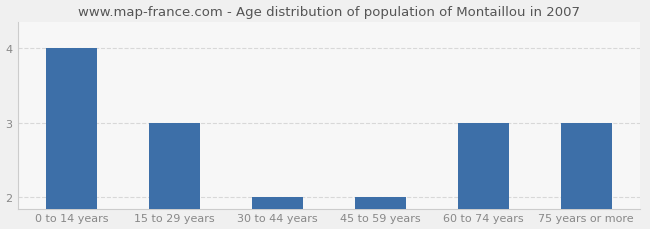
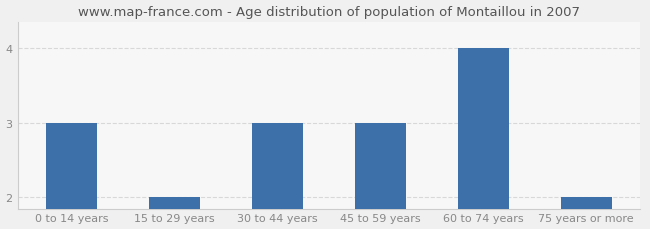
0 to 14 years: 4 -> 3
15 to 29 years: 3 -> 2
30 to 44 years: 2 -> 3
45 to 59 years: 2 -> 3
60 to 74 years: 3 -> 4
75 years or more: 3 -> 2
